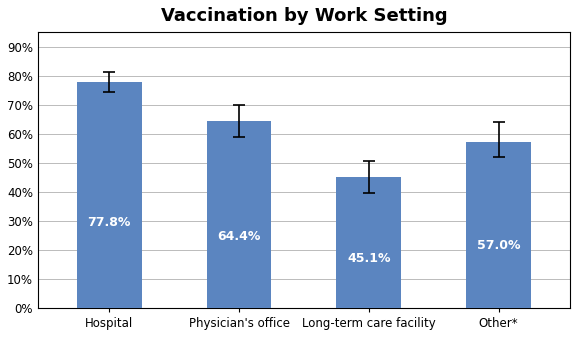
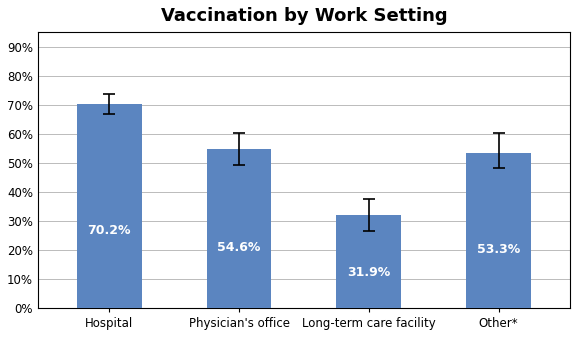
Hospital: 77.8% -> 70.2%
Physician's office: 64.4% -> 54.6%
Long-term care facility: 45.1% -> 31.9%
Other*: 57.0% -> 53.3%
